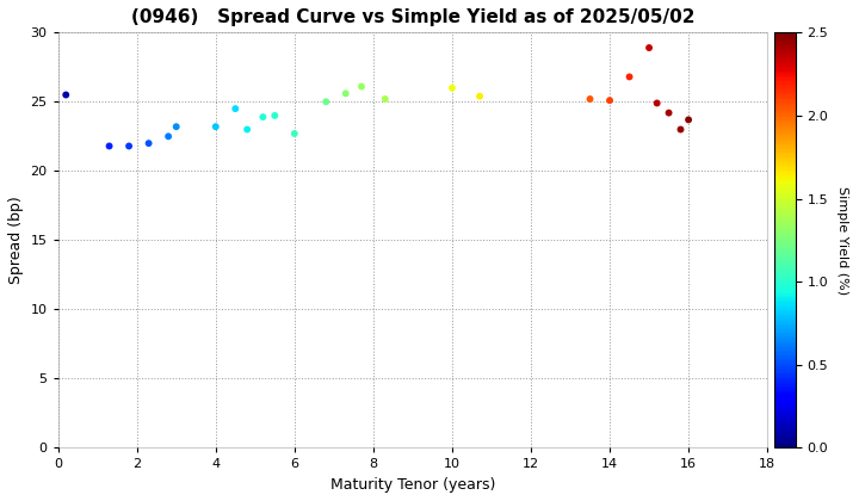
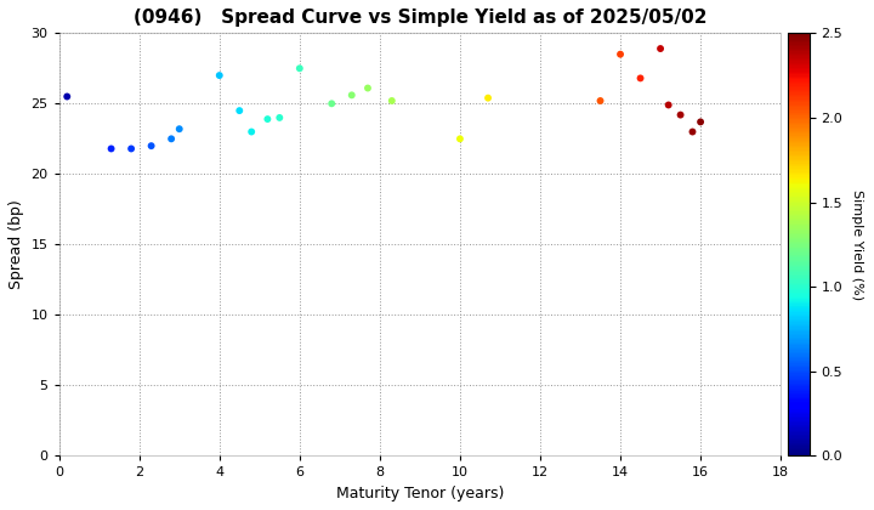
4: 23.2 -> 27.0
6: 22.7 -> 27.5
10: 26.0 -> 22.5
14: 25.1 -> 28.5
